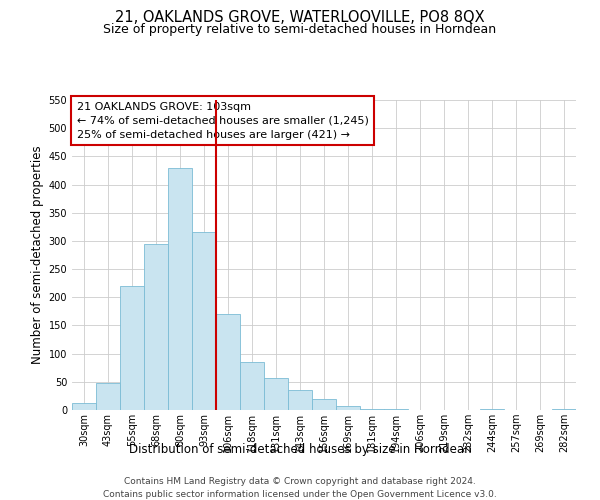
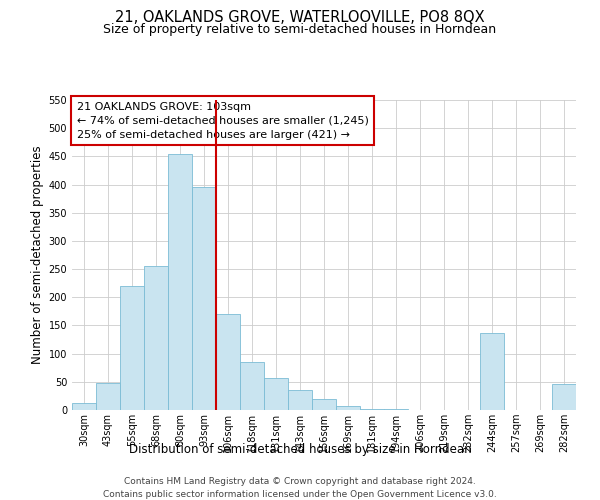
68sqm: 295 -> 256
80sqm: 430 -> 454
93sqm: 315 -> 396
244sqm: 1 -> 136
282sqm: 1 -> 46
